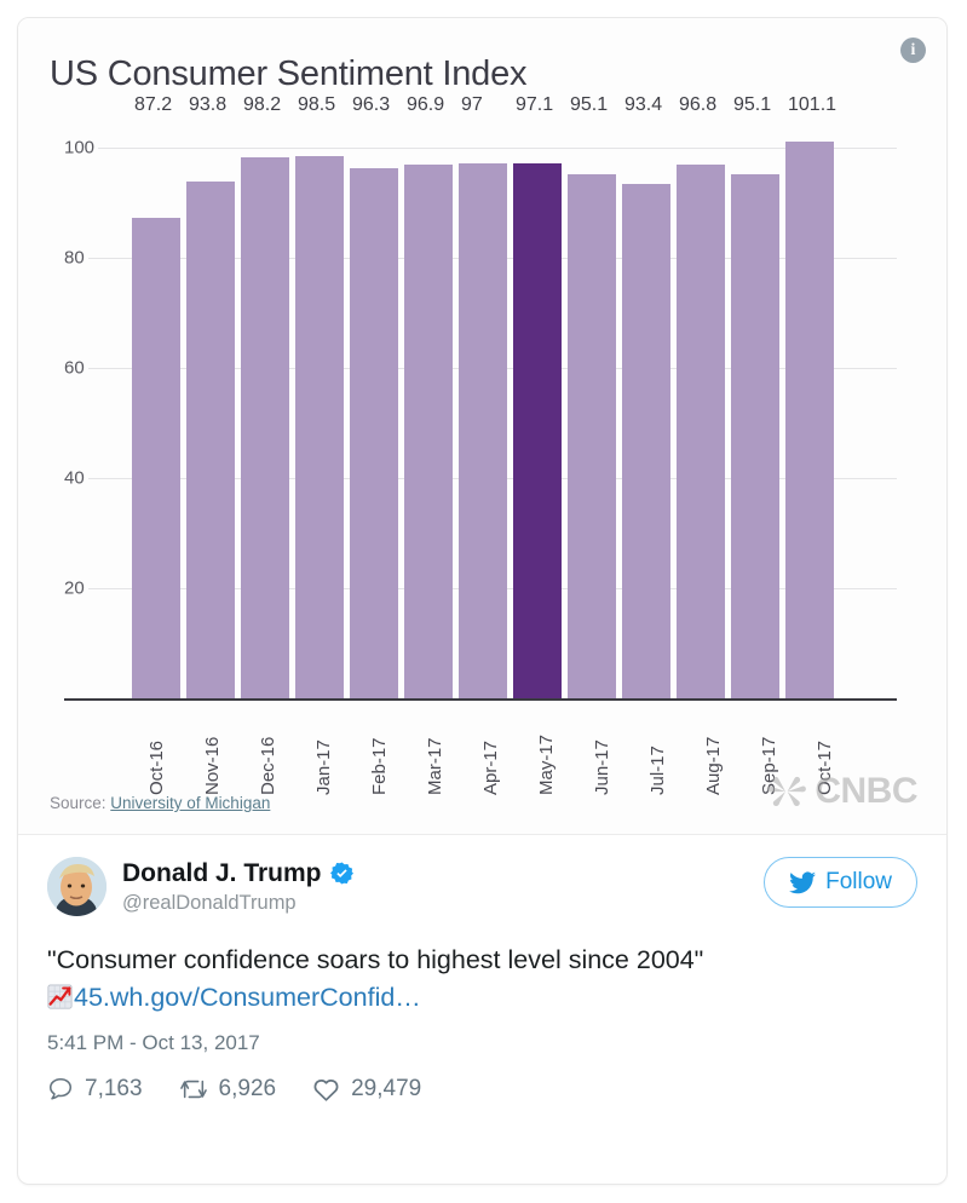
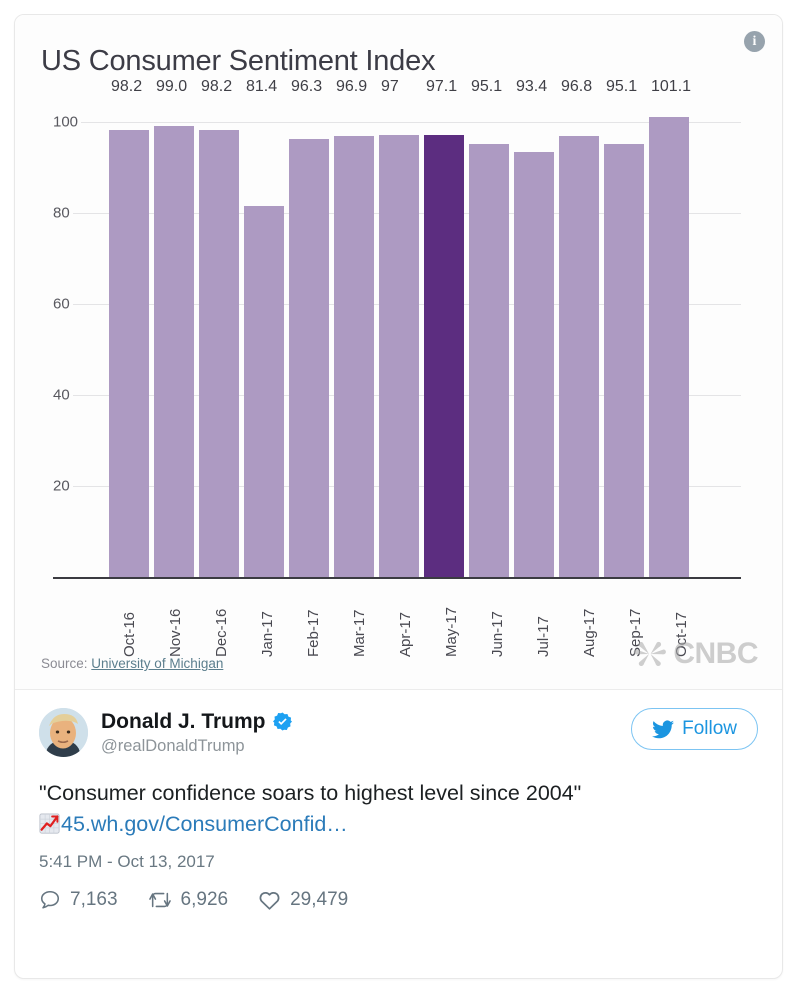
Oct-16: 87.2 -> 98.2
Nov-16: 93.8 -> 99.0
Jan-17: 98.5 -> 81.4
